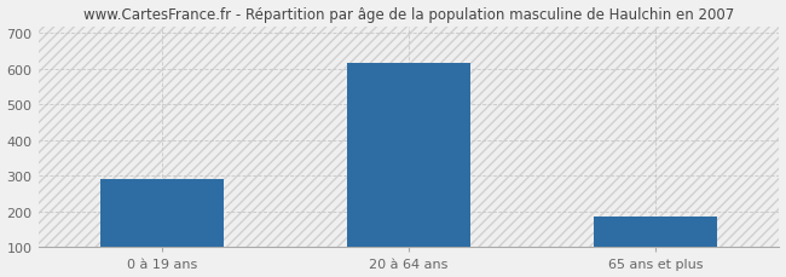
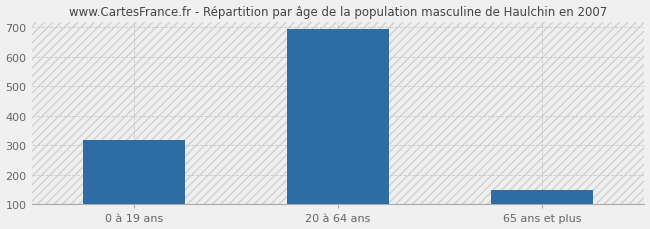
0 à 19 ans: 290 -> 319
20 à 64 ans: 615 -> 695
65 ans et plus: 185 -> 148
